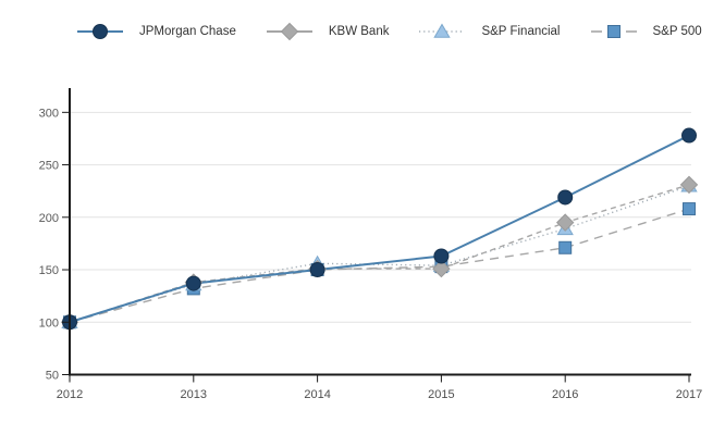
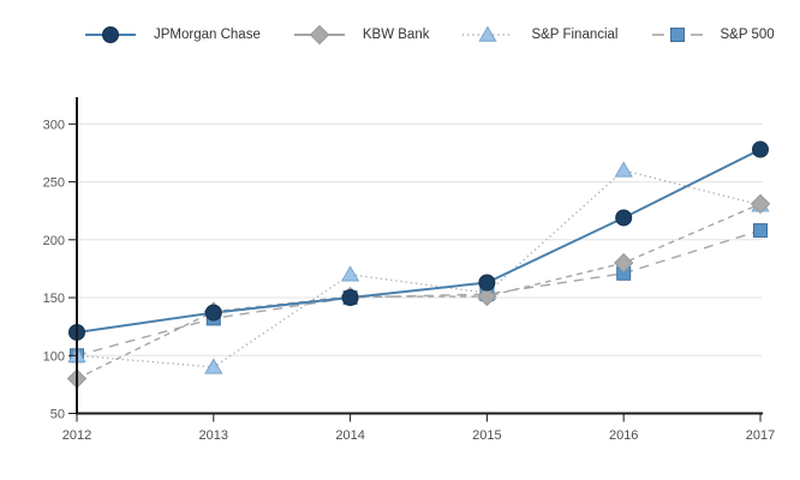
JPMorgan Chase/2012: 100 -> 120
KBW Bank/2012: 100 -> 80
S&P Financial/2013: 140 -> 90
S&P Financial/2014: 160 -> 170
KBW Bank/2016: 200 -> 180
S&P Financial/2016: 190 -> 260
